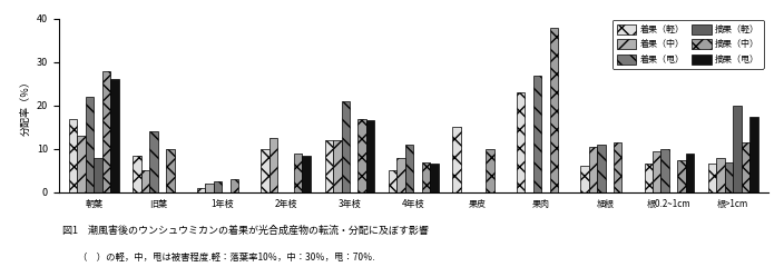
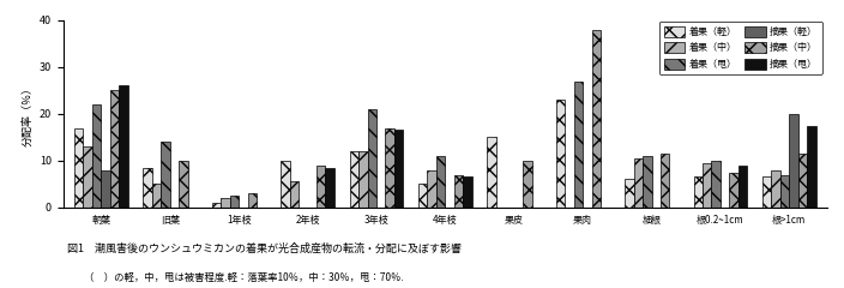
摘果（中）/朝葉: 28.0 -> 25.0
着果（中）/2年枝: 12.5 -> 5.5
